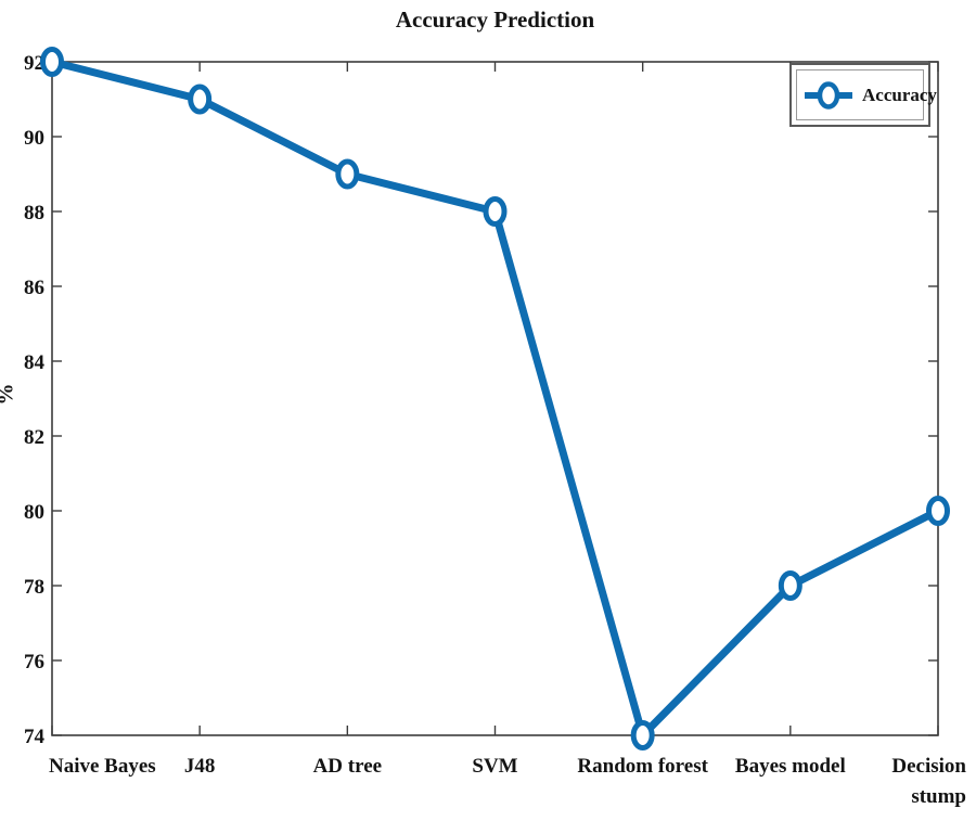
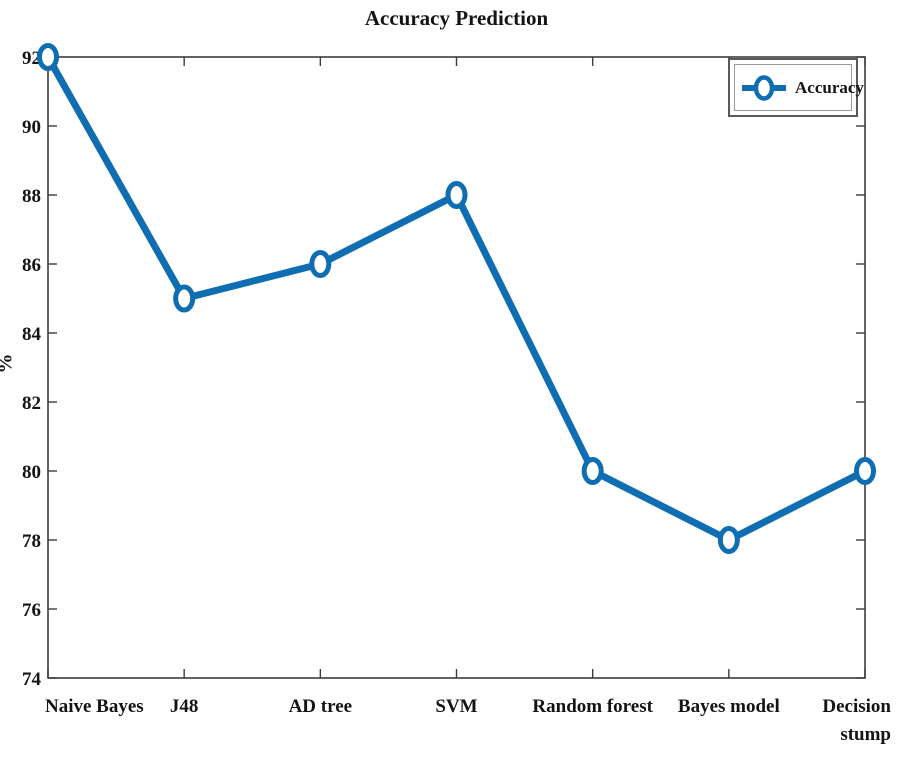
J48: 91 -> 85
AD tree: 89 -> 86
Random forest: 74 -> 80
